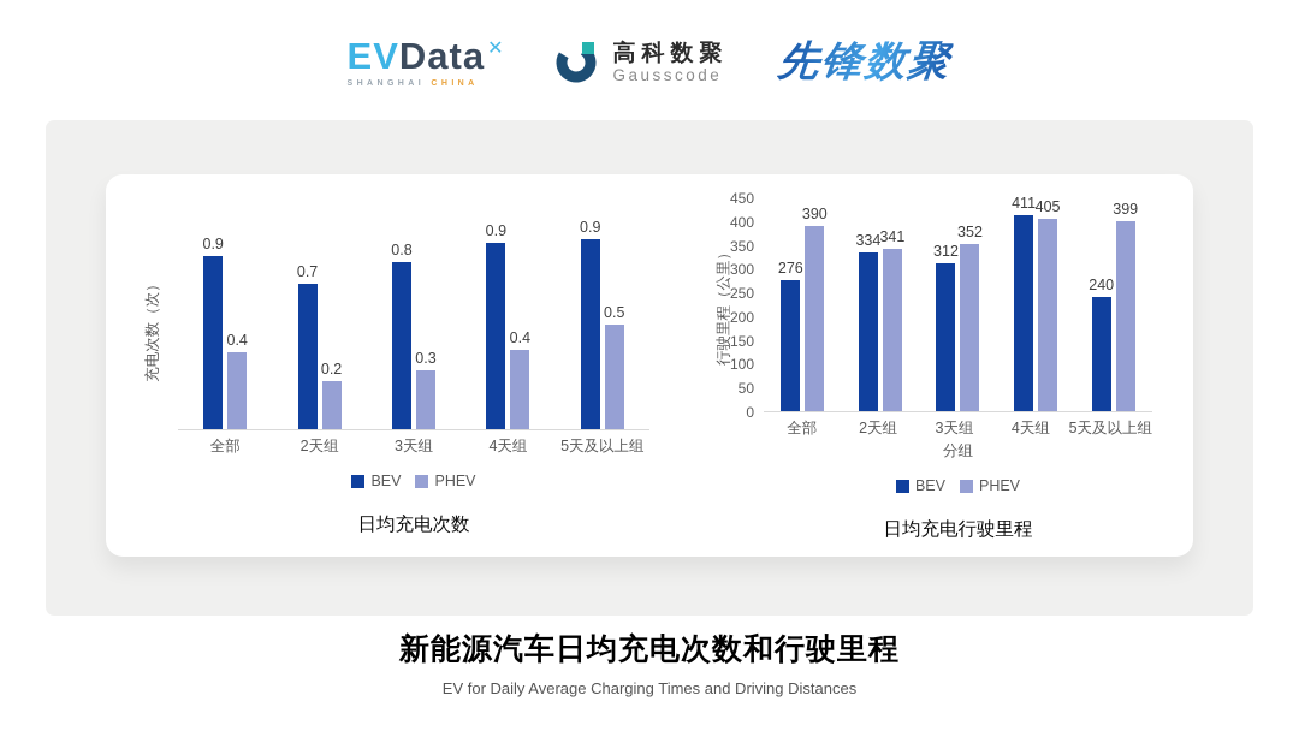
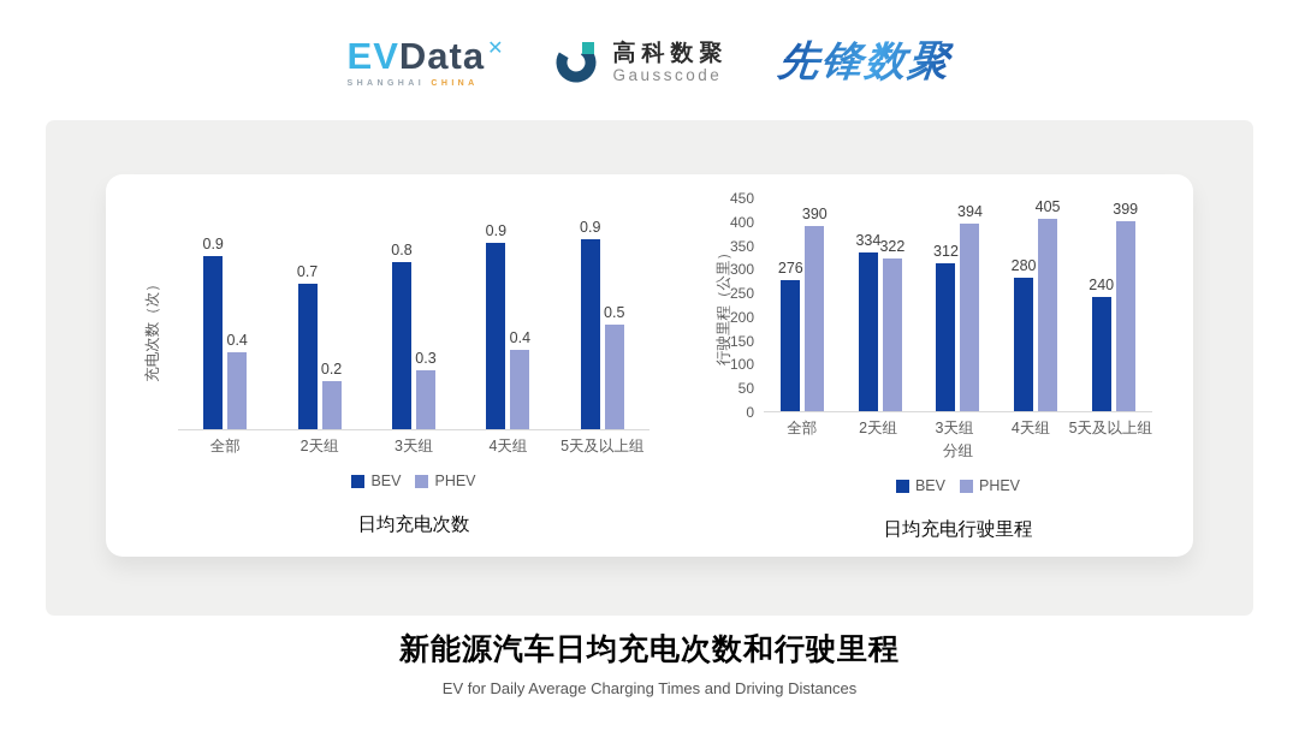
日均充电行驶里程/PHEV/2天组: 341 -> 322
日均充电行驶里程/PHEV/3天组: 352 -> 394
日均充电行驶里程/BEV/4天组: 411 -> 280
